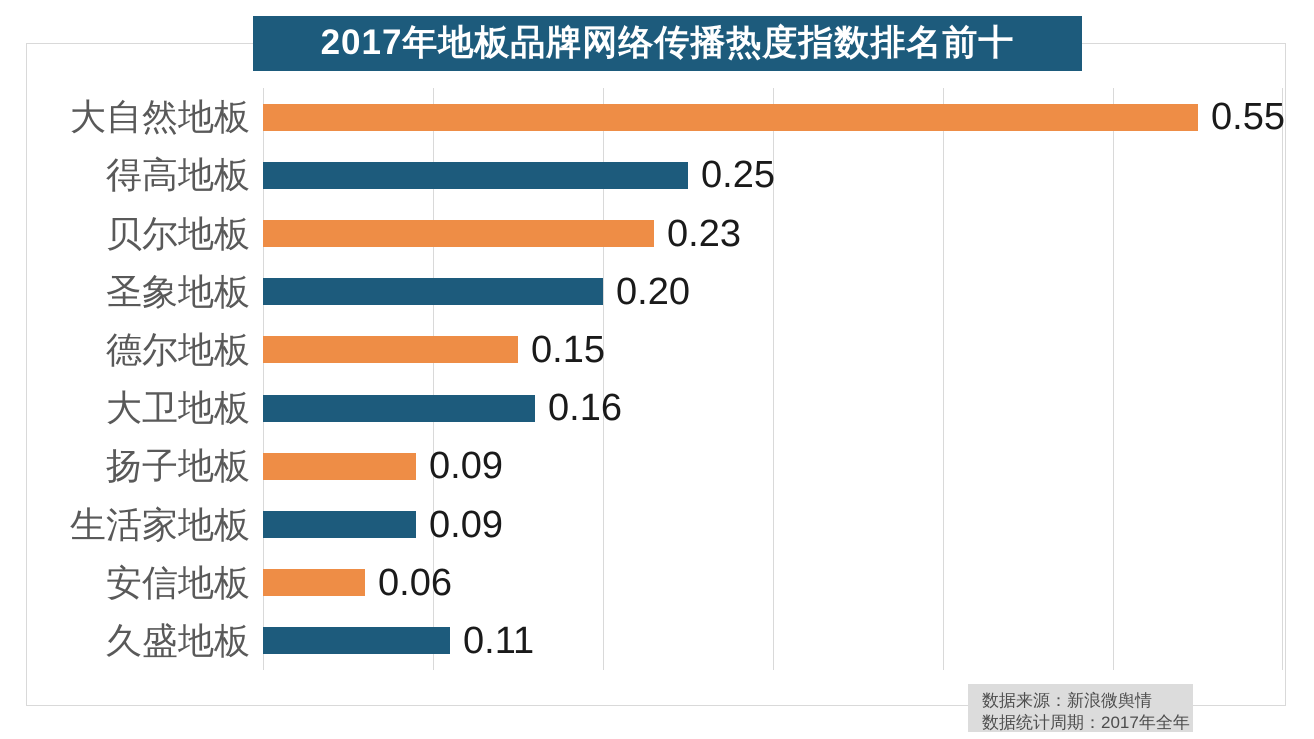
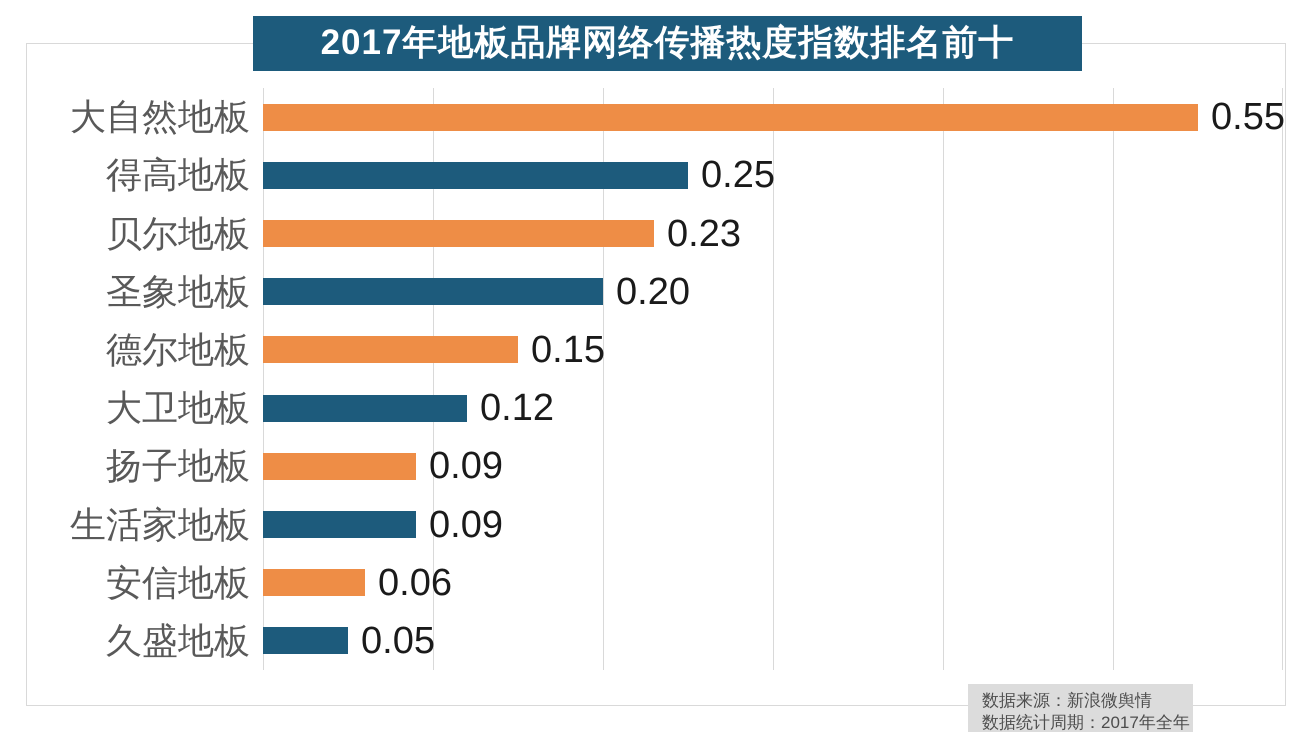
大卫地板: 0.16 -> 0.12
久盛地板: 0.11 -> 0.05
